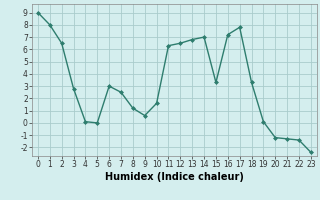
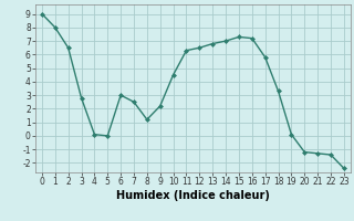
9: 0.6 -> 2.2
10: 1.6 -> 4.5
15: 3.3 -> 7.3
17: 7.8 -> 5.8
